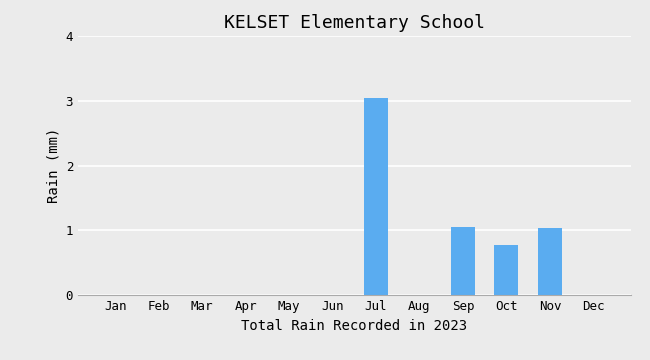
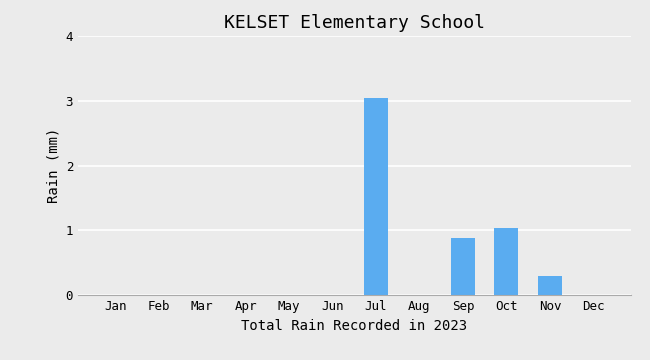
Sep: 1.05 -> 0.88
Oct: 0.77 -> 1.04
Nov: 1.04 -> 0.30
